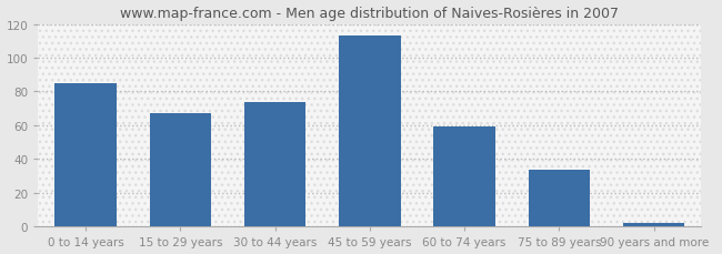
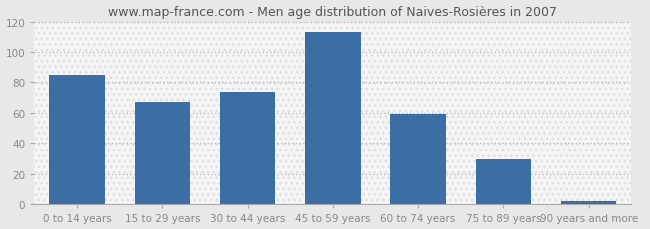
75 to 89 years: 34 -> 30
